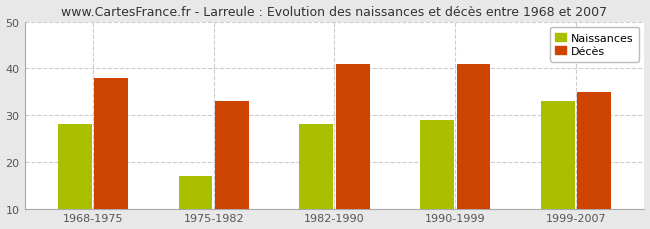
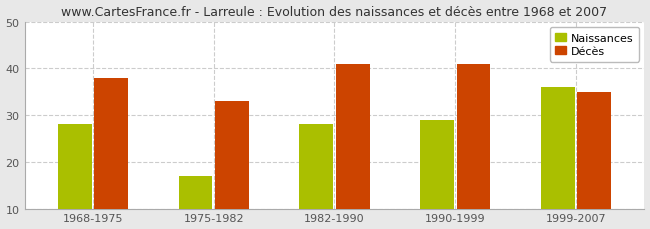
Naissances/1999-2007: 33 -> 36
